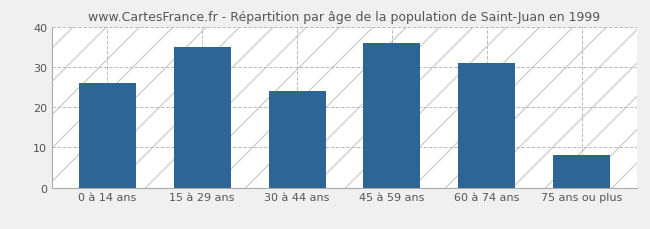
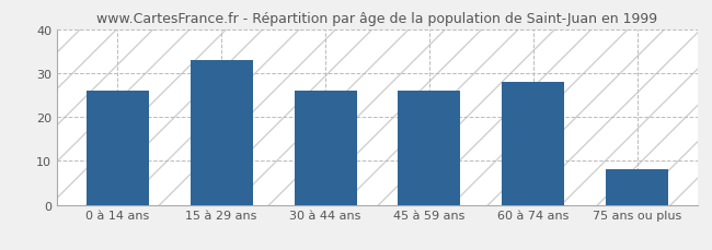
15 à 29 ans: 35 -> 33
30 à 44 ans: 24 -> 26
45 à 59 ans: 36 -> 26
60 à 74 ans: 31 -> 28
